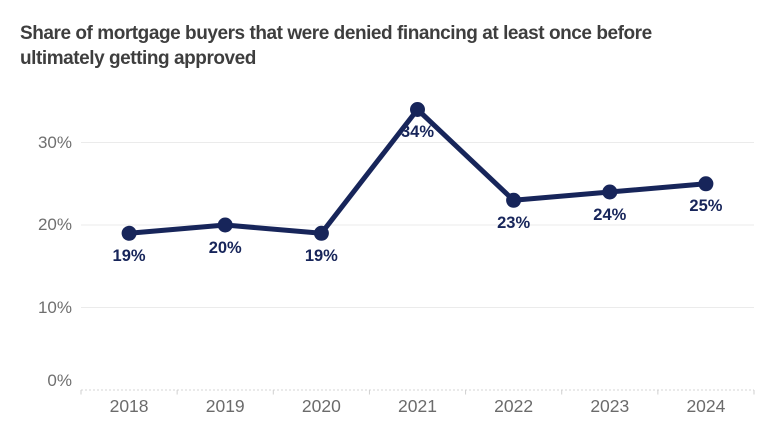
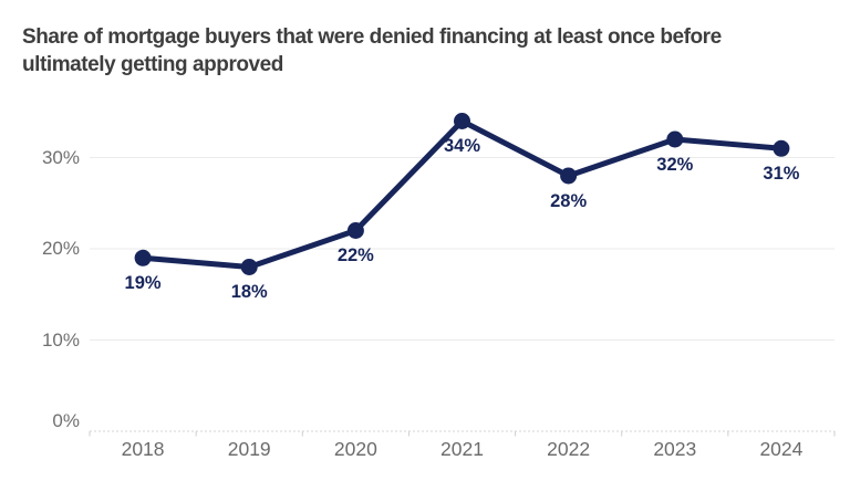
2019: 20% -> 18%
2020: 19% -> 22%
2022: 23% -> 28%
2023: 24% -> 32%
2024: 25% -> 31%
